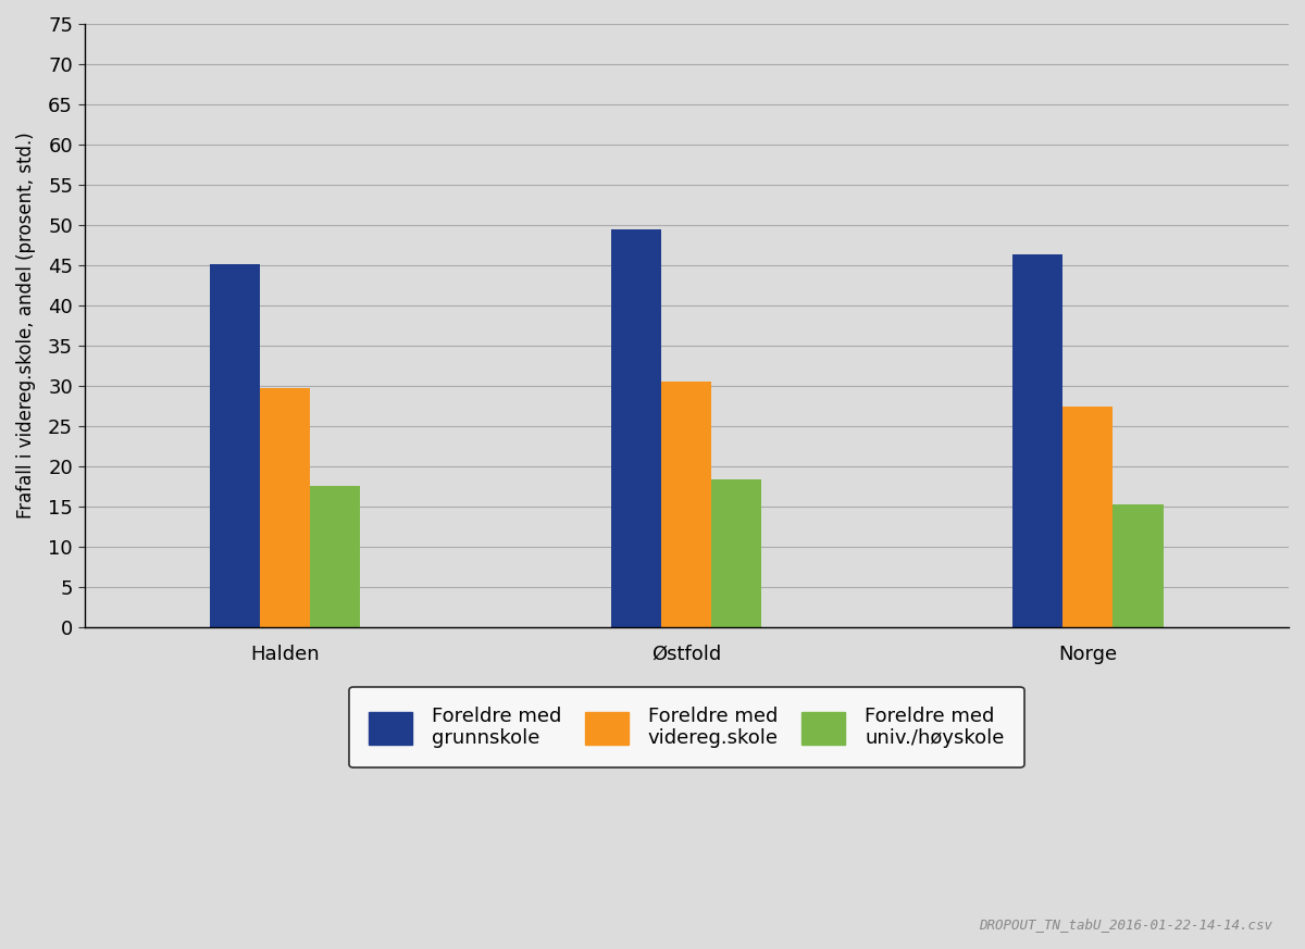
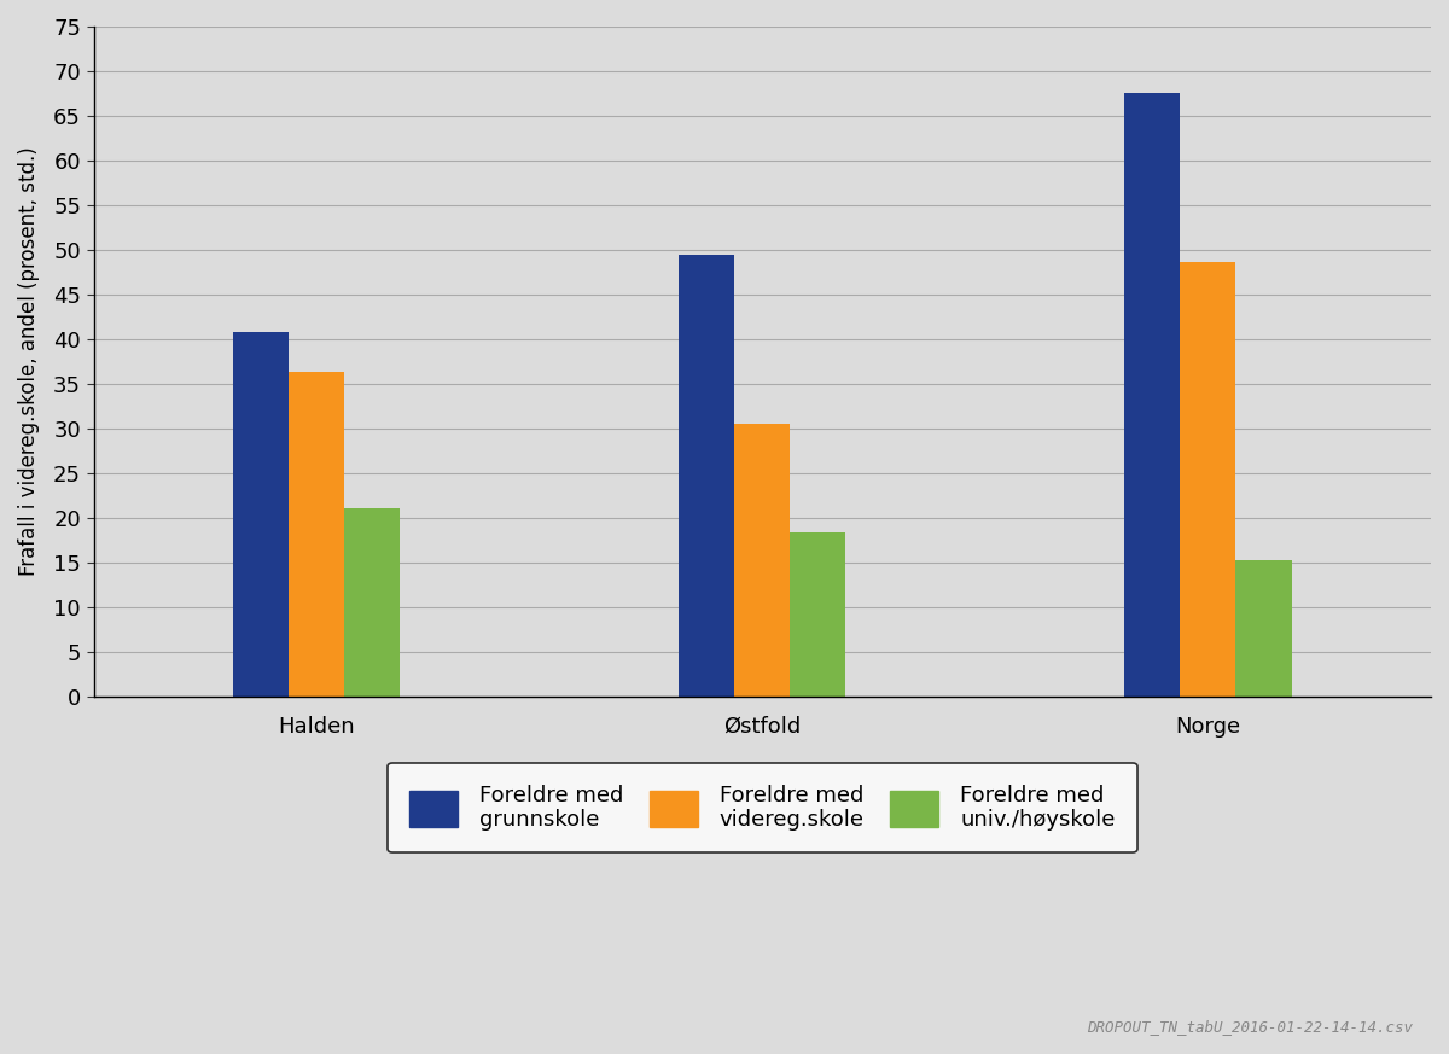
Foreldre med grunnskole/Halden: 45.1 -> 40.8
Foreldre med videreg.skole/Halden: 29.7 -> 36.4
Foreldre med univ./høyskole/Halden: 17.5 -> 21.0
Foreldre med grunnskole/Norge: 46.3 -> 67.6
Foreldre med videreg.skole/Norge: 27.4 -> 48.6
